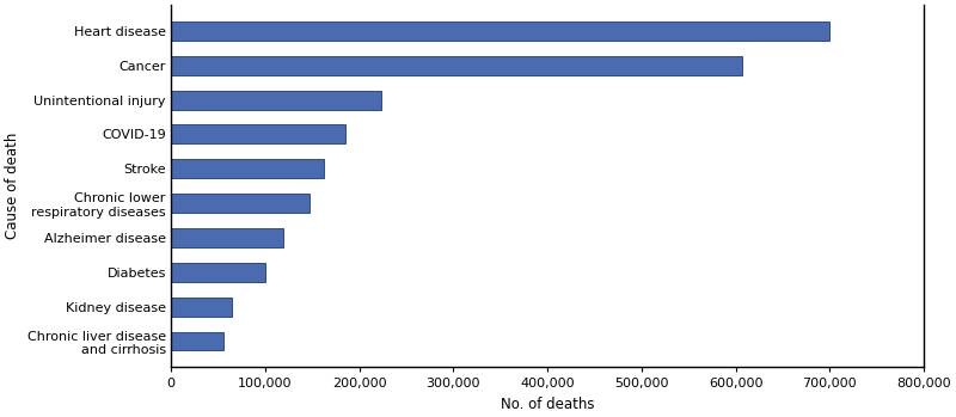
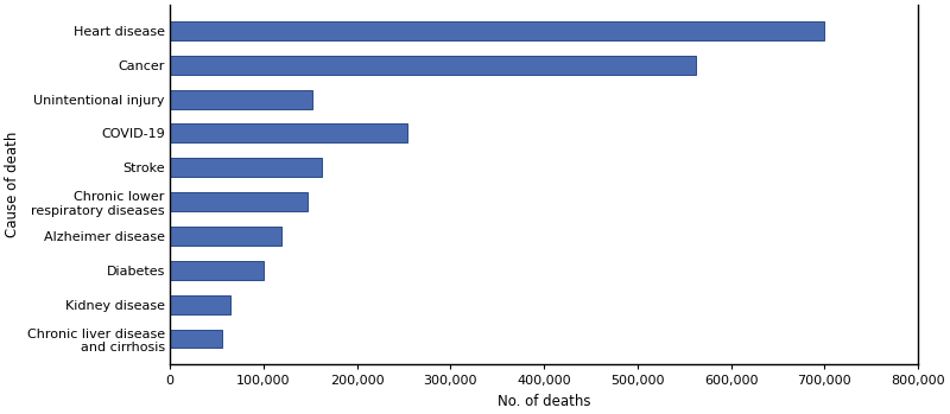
Cancer: 607,000 -> 562,000
Unintentional injury: 224,000 -> 152,000
COVID-19: 186,000 -> 254,000
